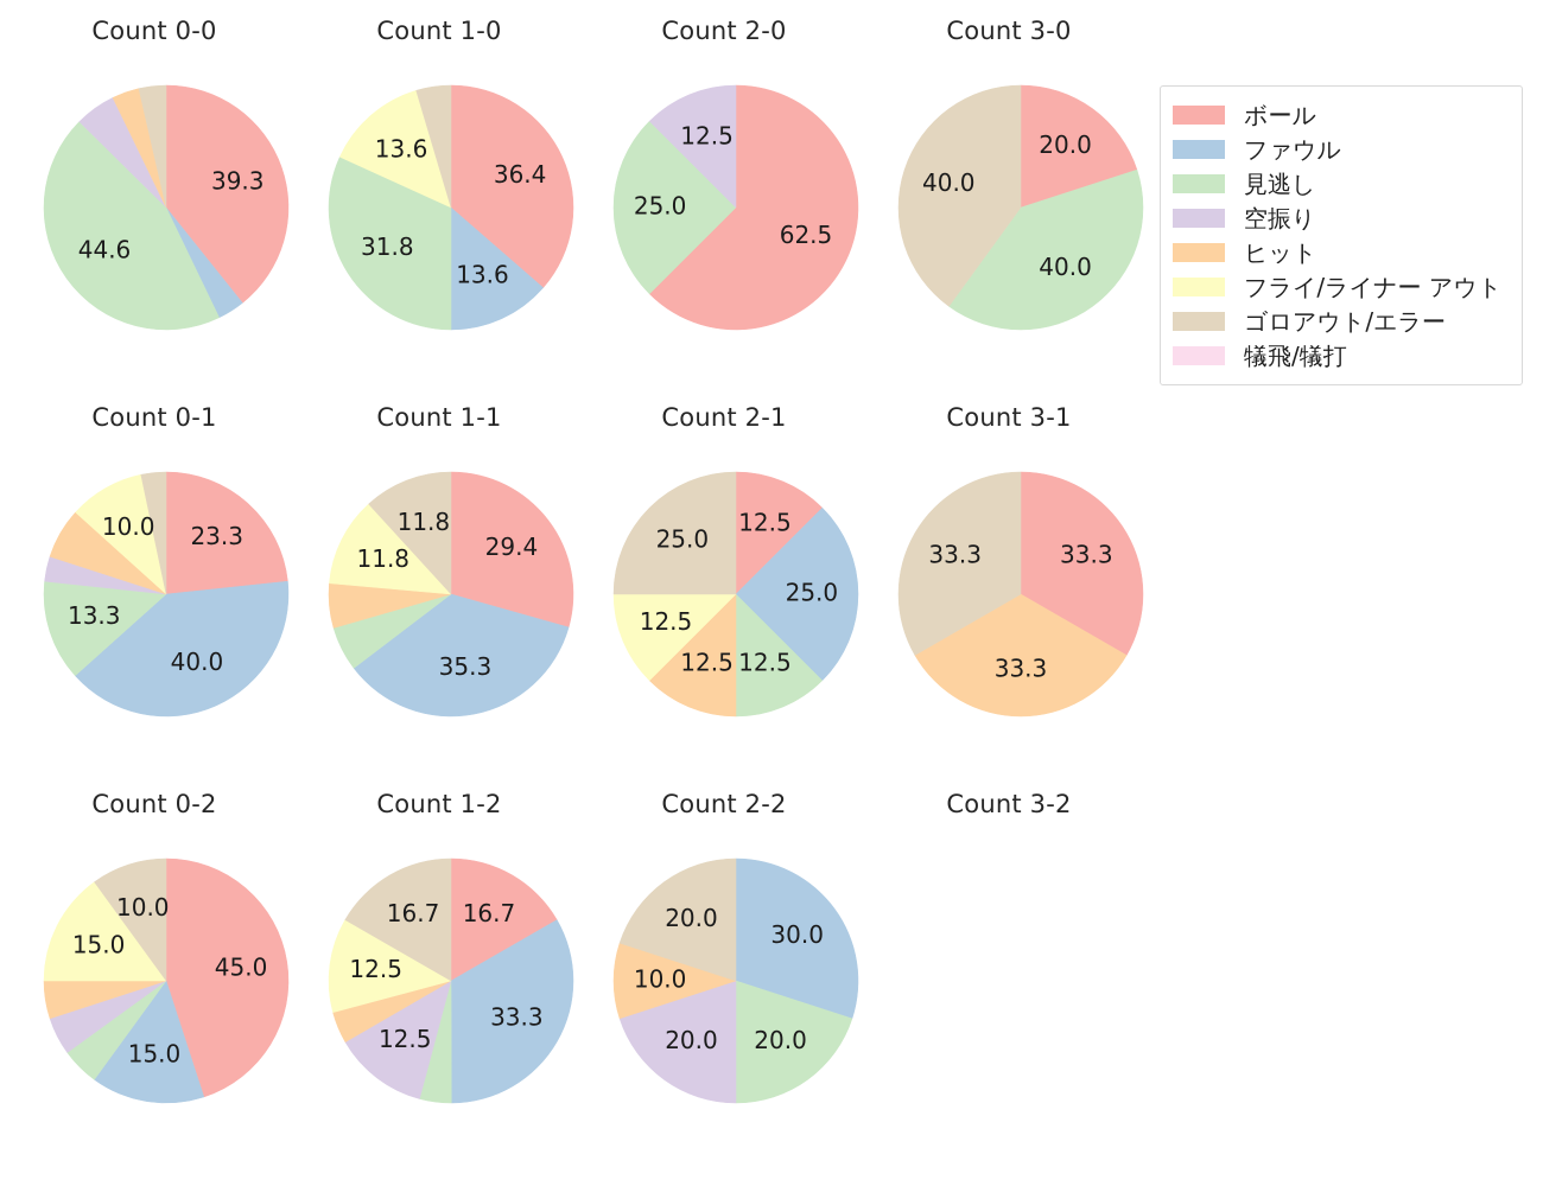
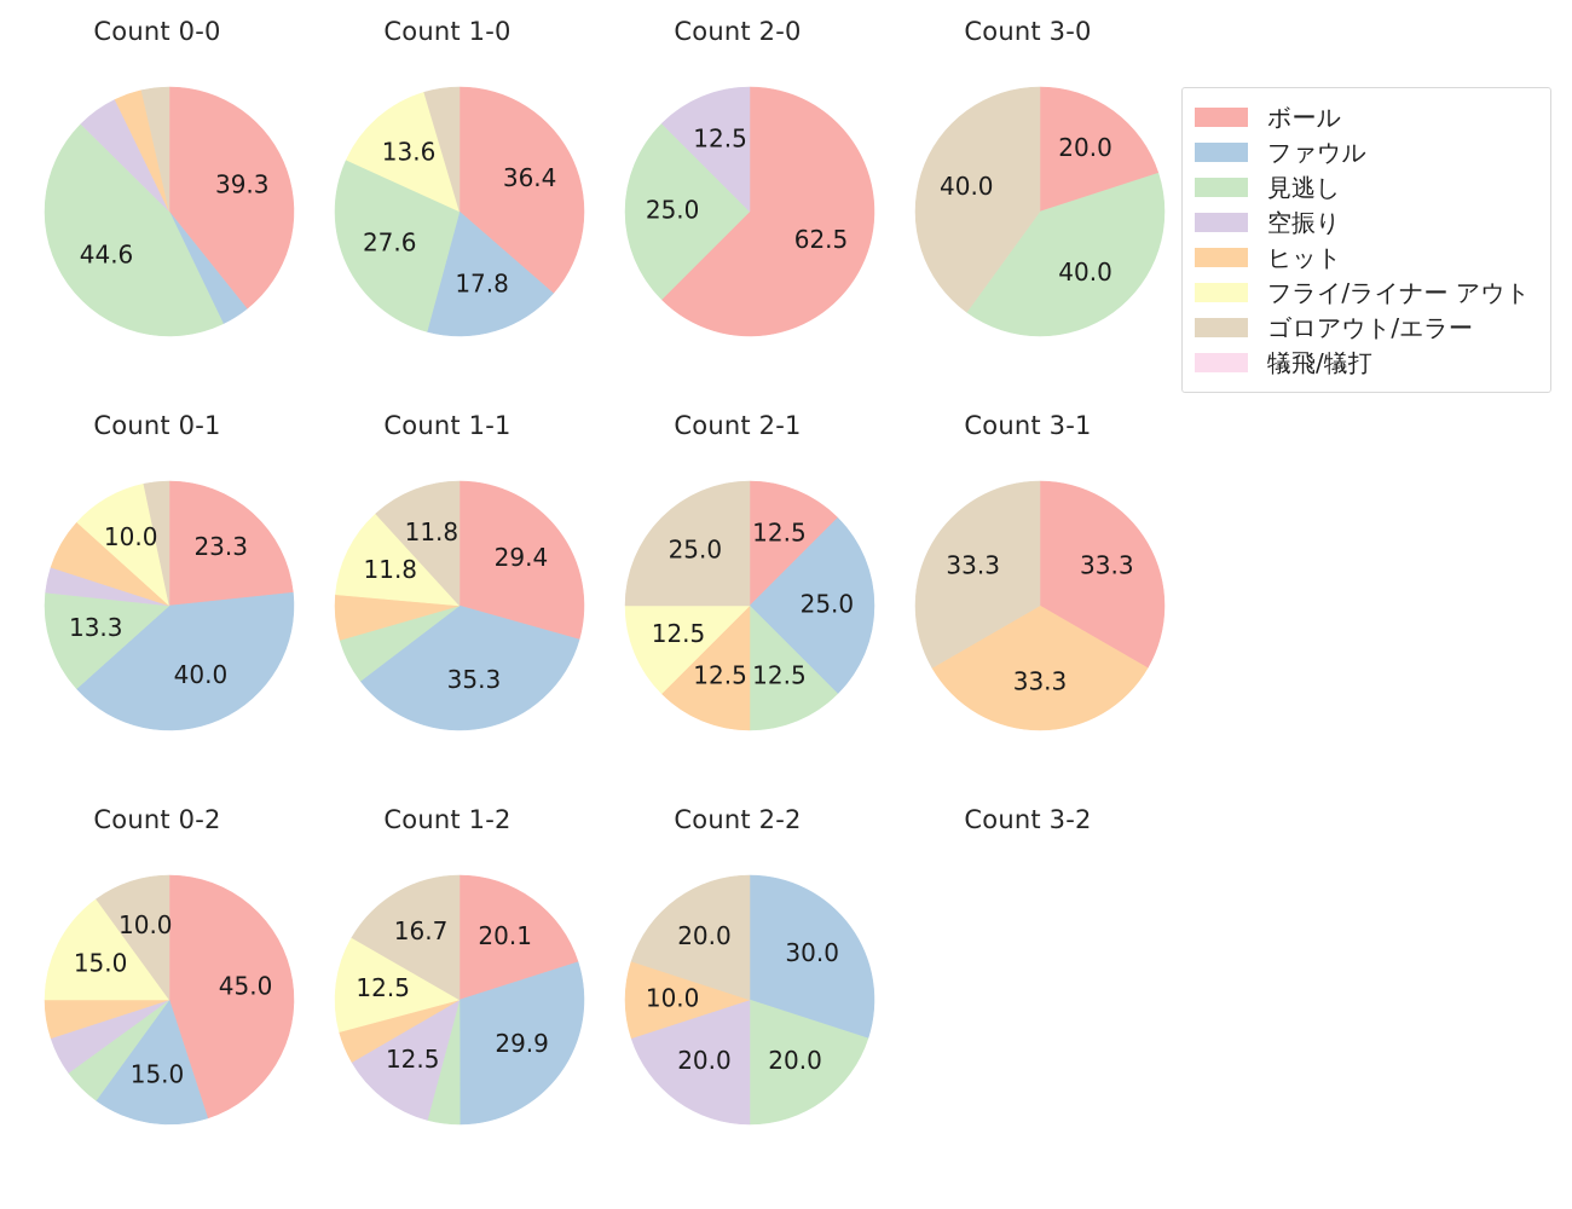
Count 1-0/ファウル: 13.6 -> 17.8
Count 1-0/見逃し: 31.8 -> 27.6
Count 1-2/ボール: 16.7 -> 20.1
Count 1-2/ファウル: 33.3 -> 29.9
